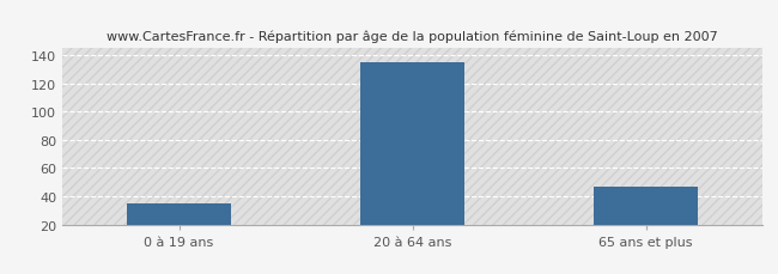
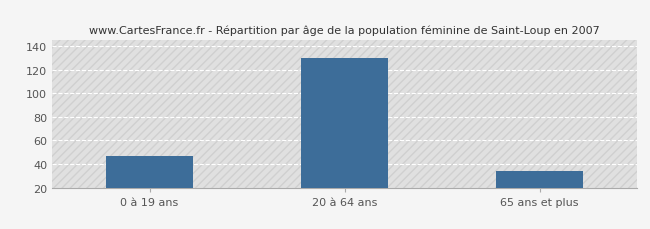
0 à 19 ans: 35 -> 47
20 à 64 ans: 135 -> 130
65 ans et plus: 47 -> 34
